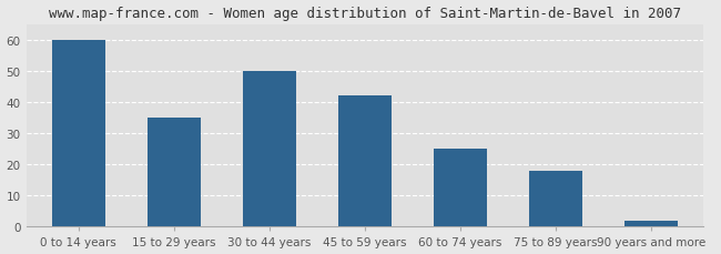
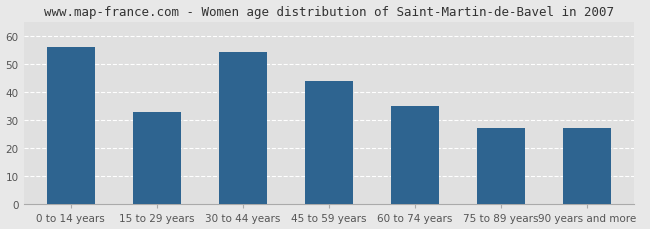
0 to 14 years: 60 -> 56
15 to 29 years: 35 -> 33
30 to 44 years: 50 -> 54
45 to 59 years: 42 -> 44
60 to 74 years: 25 -> 35
75 to 89 years: 18 -> 27
90 years and more: 2 -> 27
